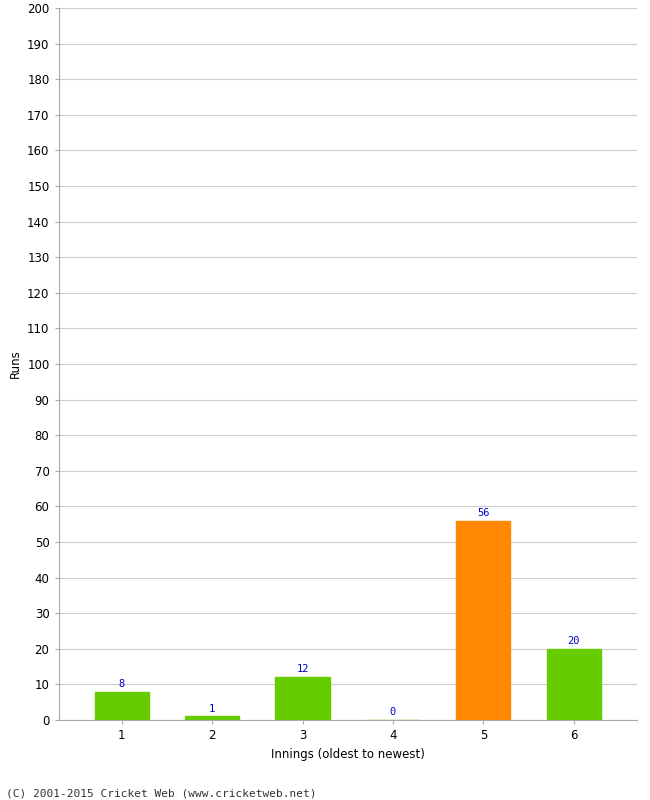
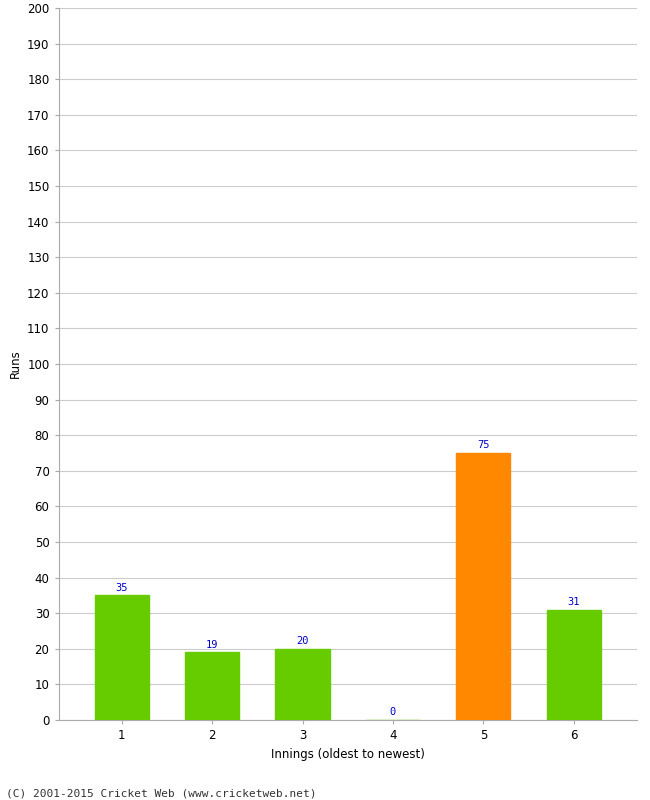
1: 8 -> 35
2: 1 -> 19
3: 12 -> 20
5: 56 -> 75
6: 20 -> 31
